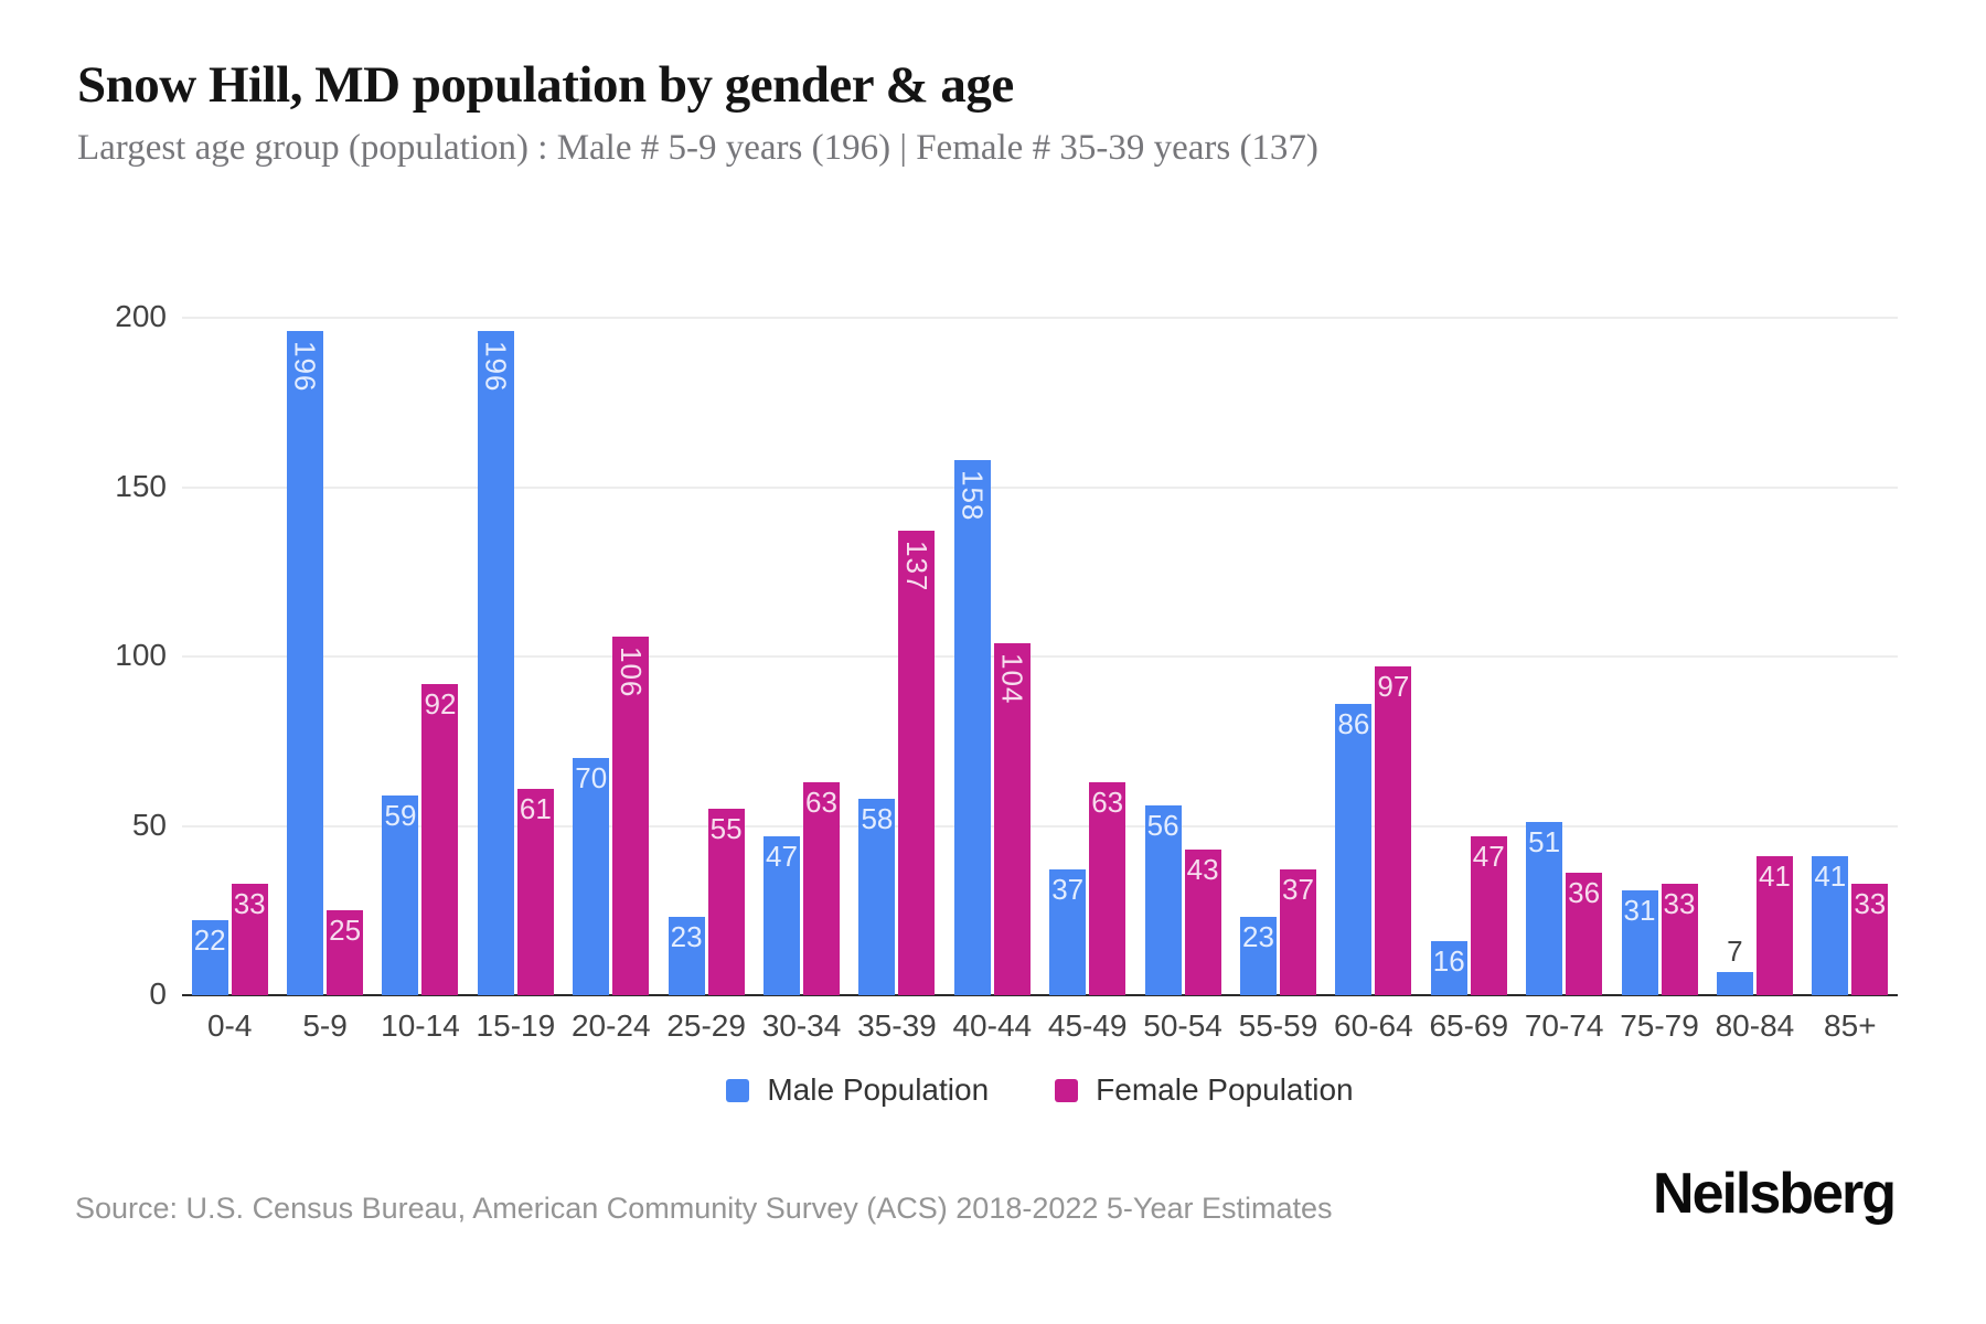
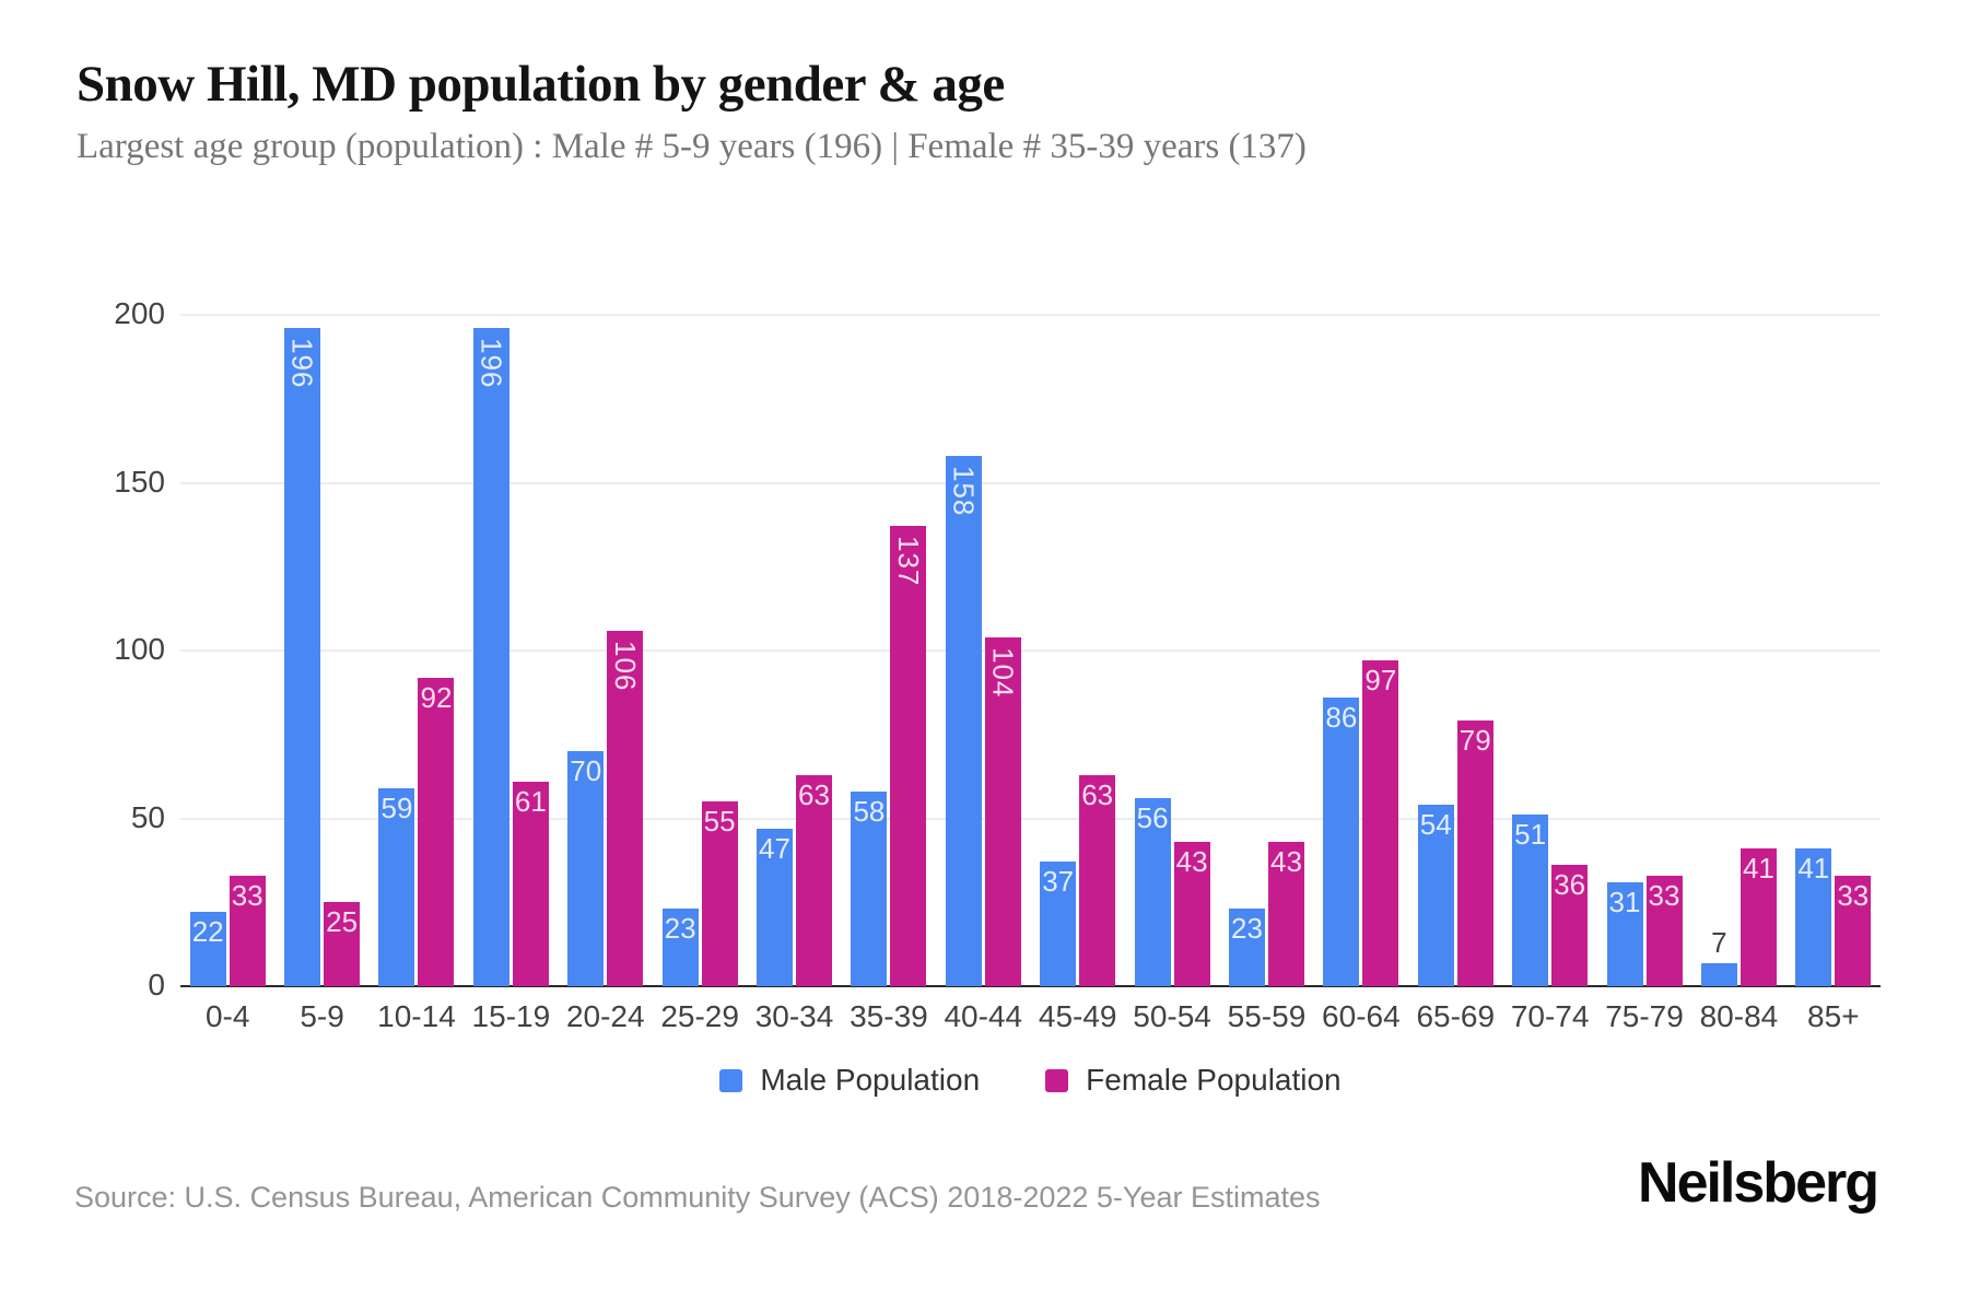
Female Population/55-59: 37 -> 43
Male Population/65-69: 16 -> 54
Female Population/65-69: 47 -> 79
